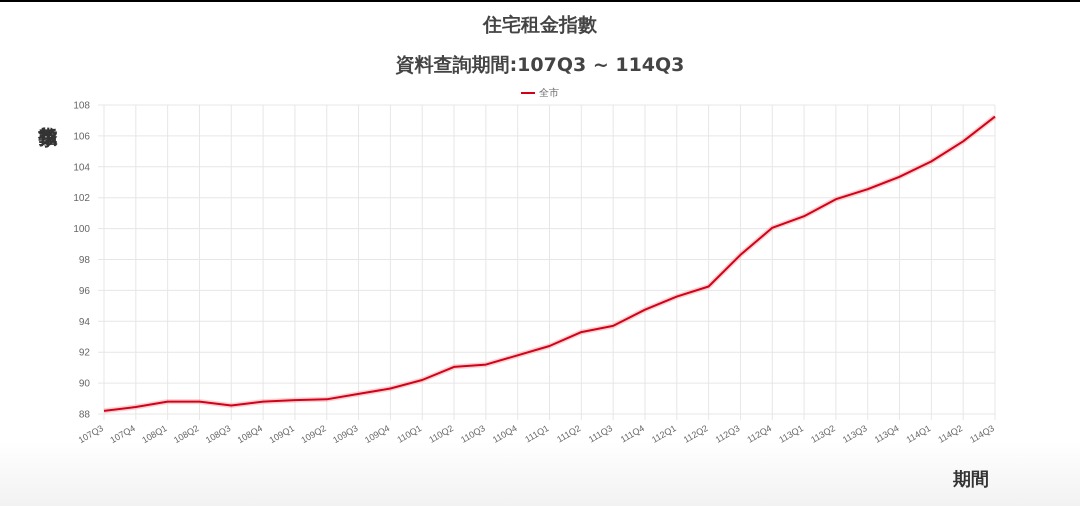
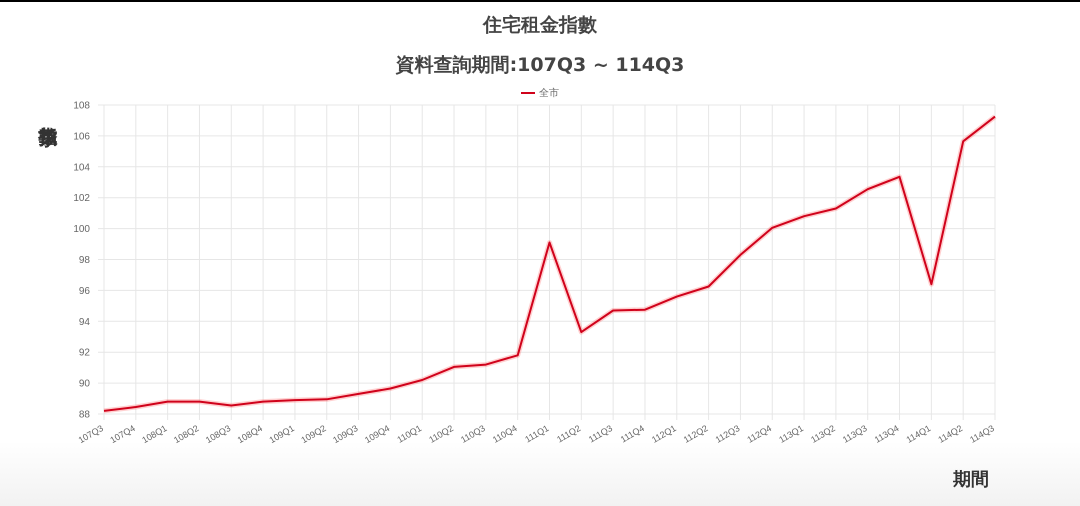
111Q1: 92.4 -> 99.1
111Q3: 93.7 -> 94.7
113Q2: 101.9 -> 101.3
114Q1: 104.3 -> 96.4
